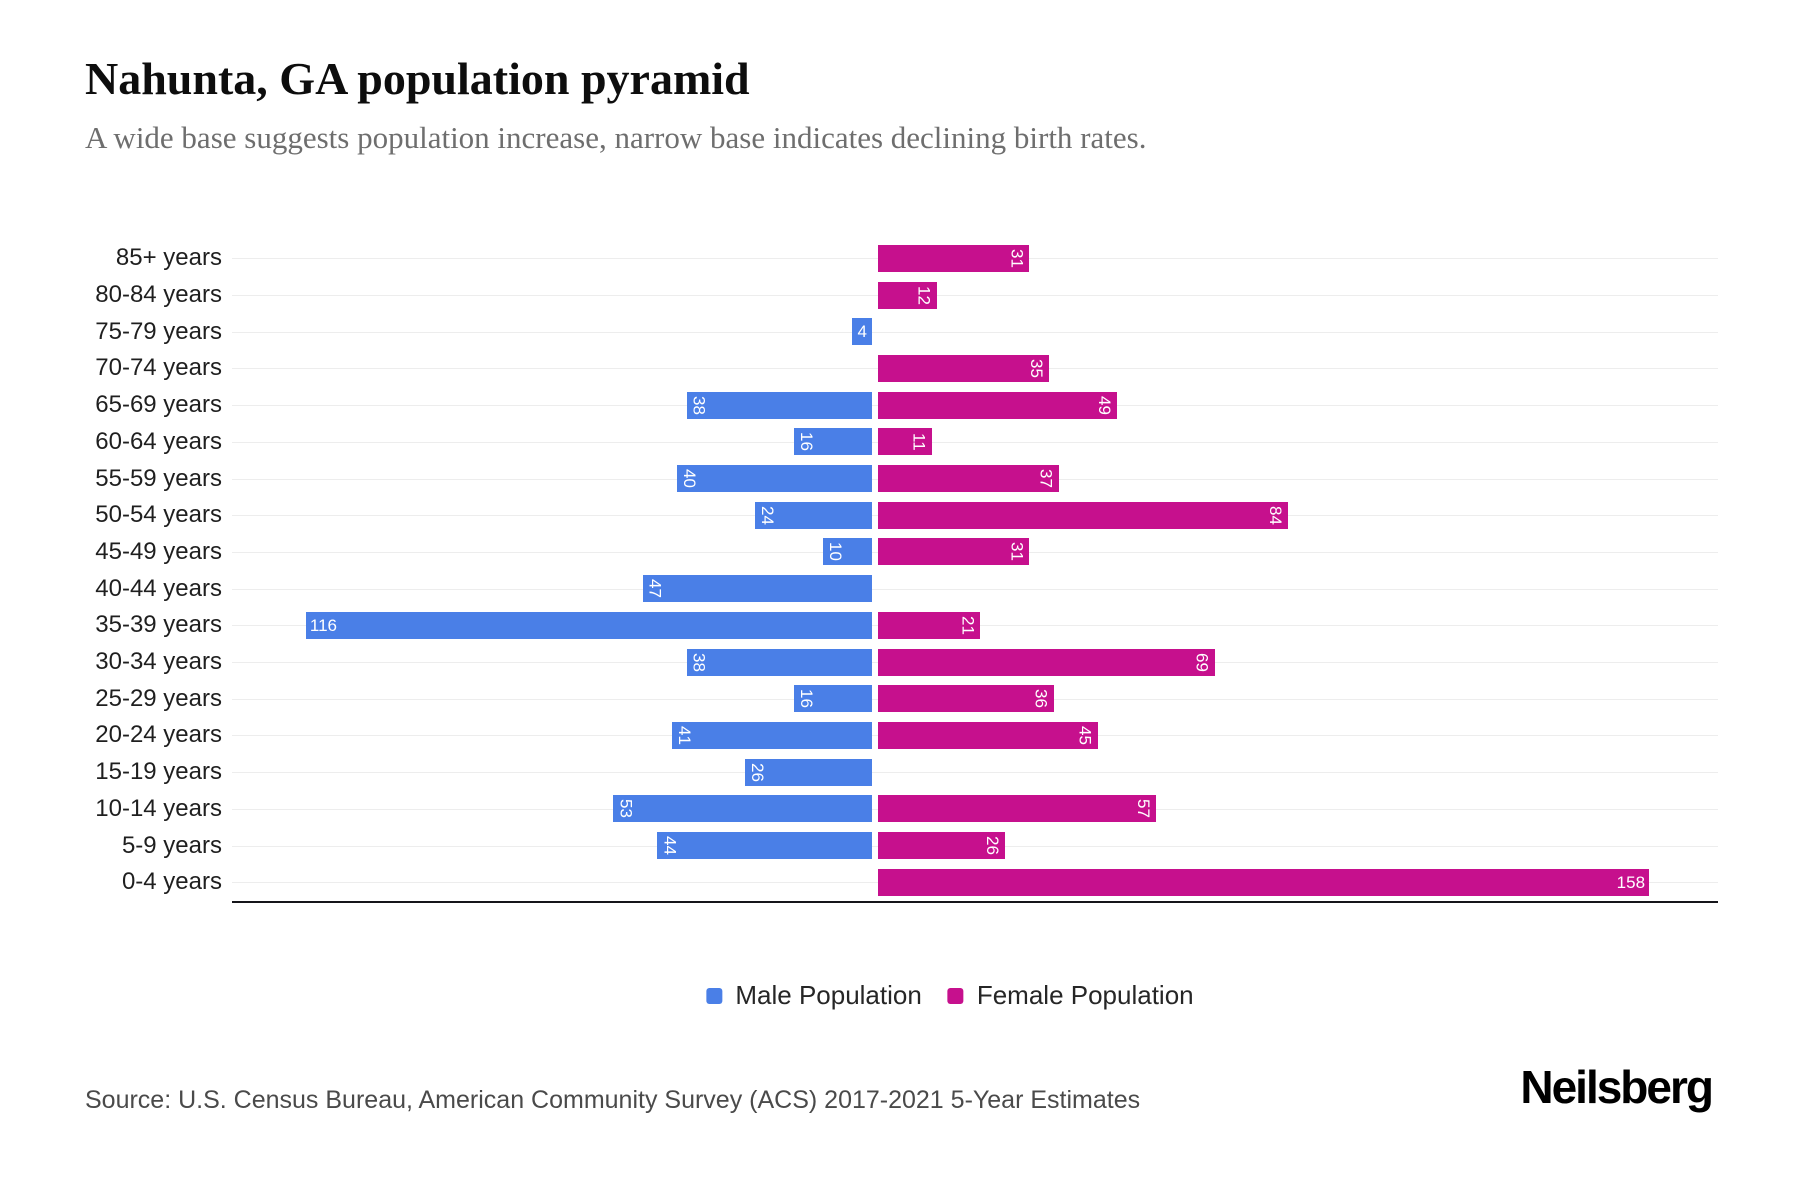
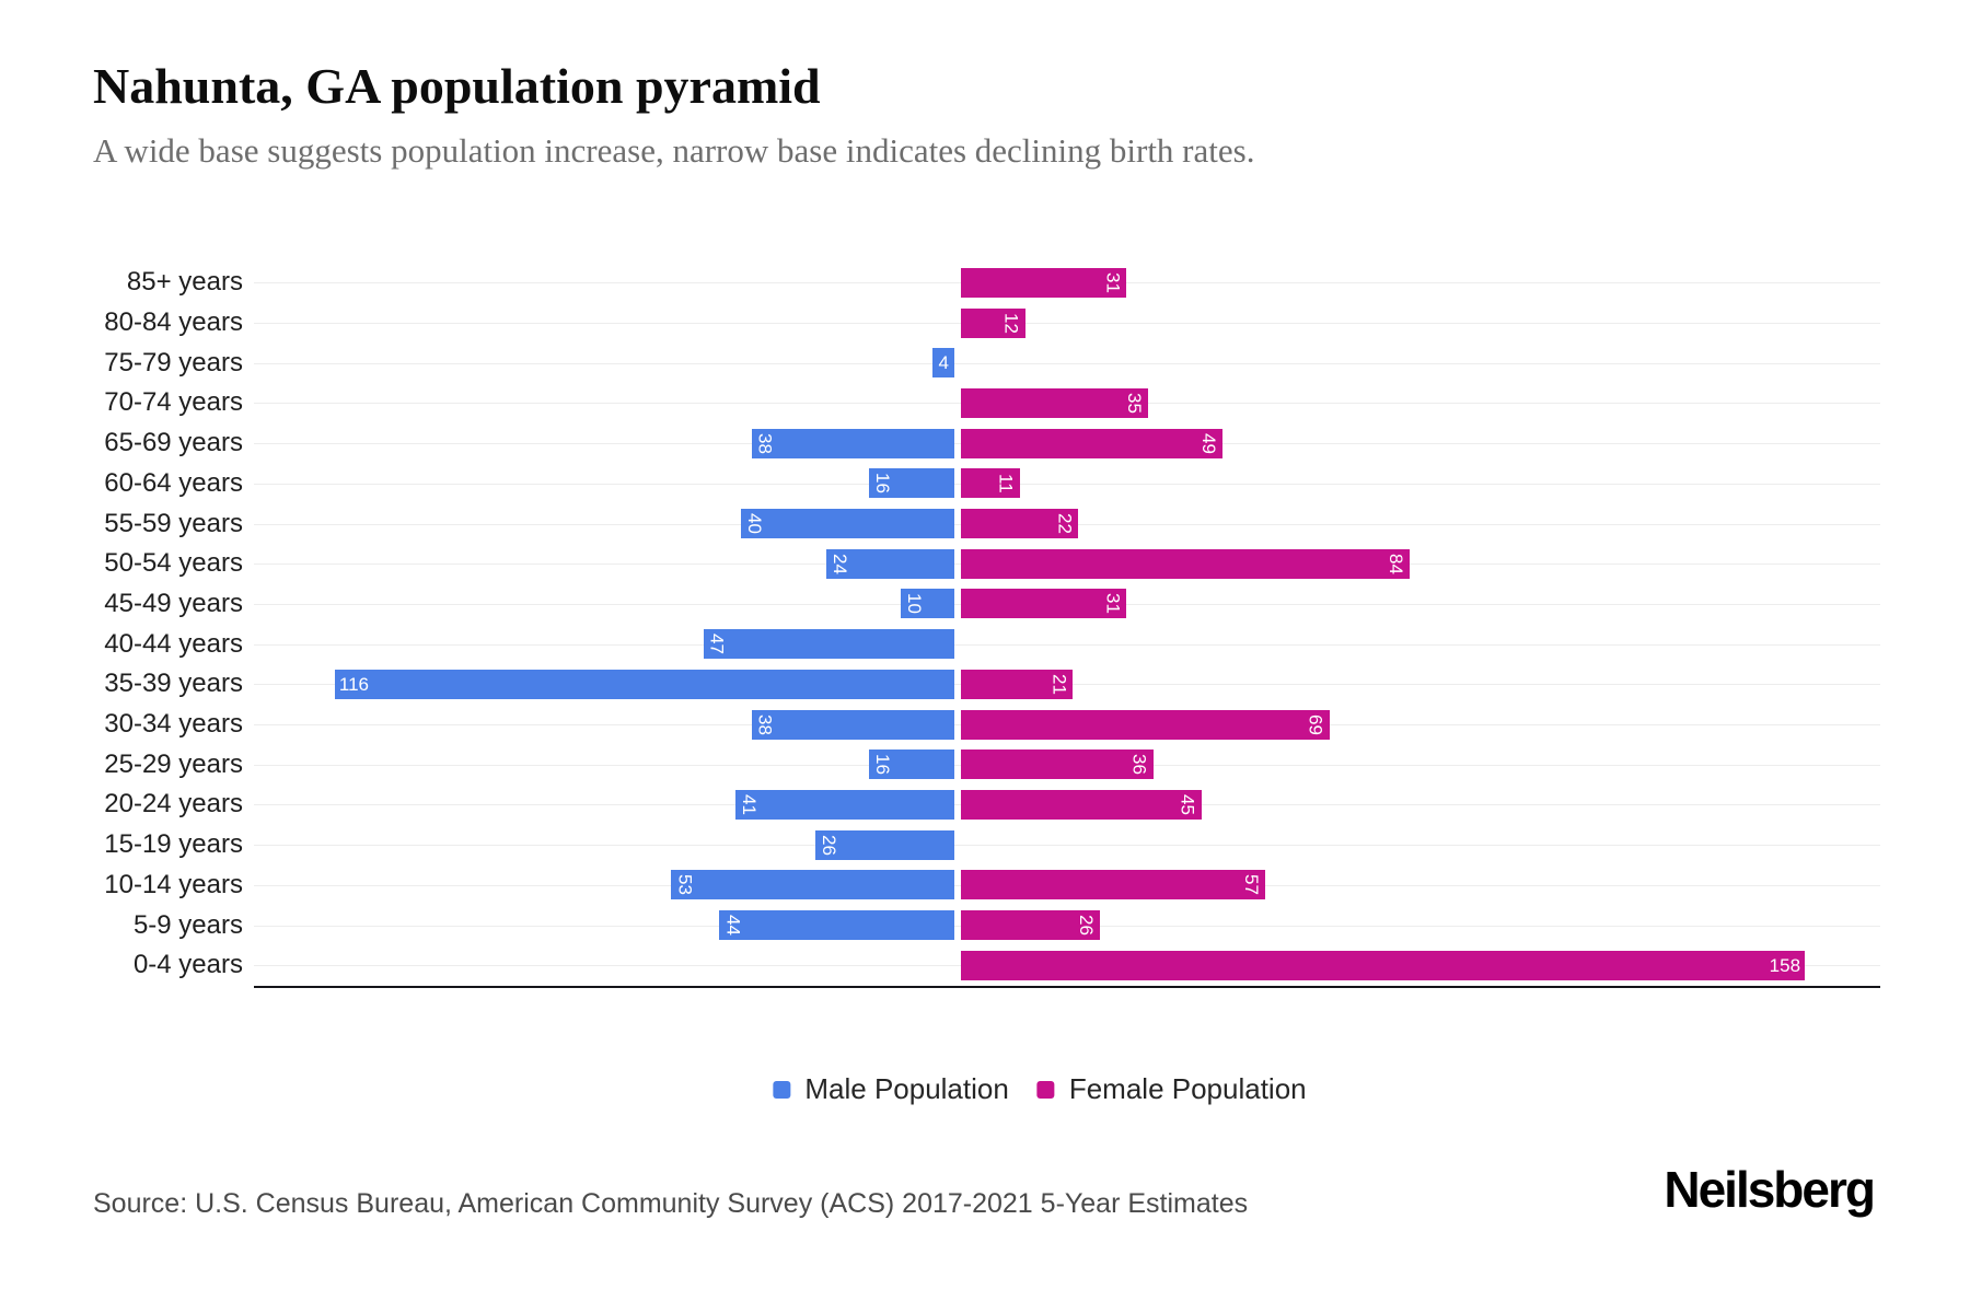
Female Population/55-59 years: 37 -> 22
